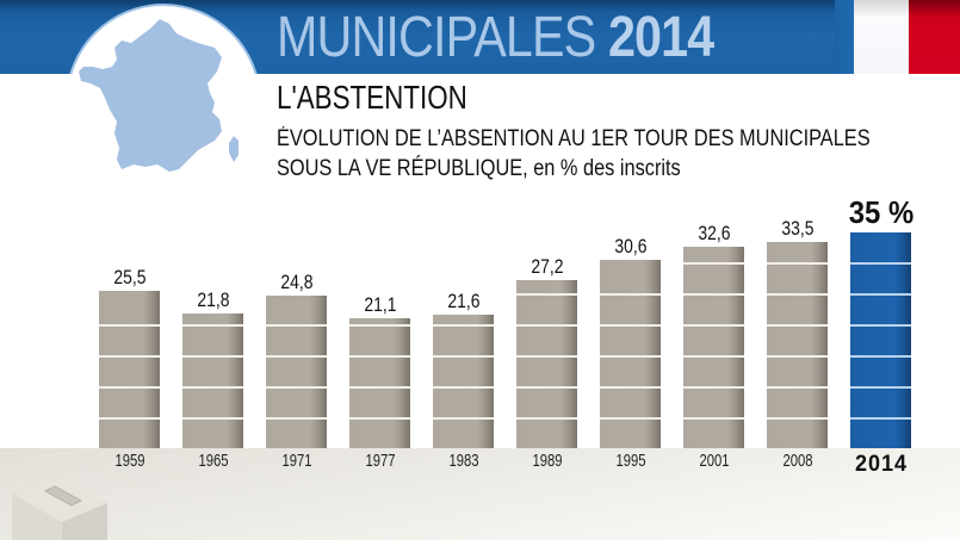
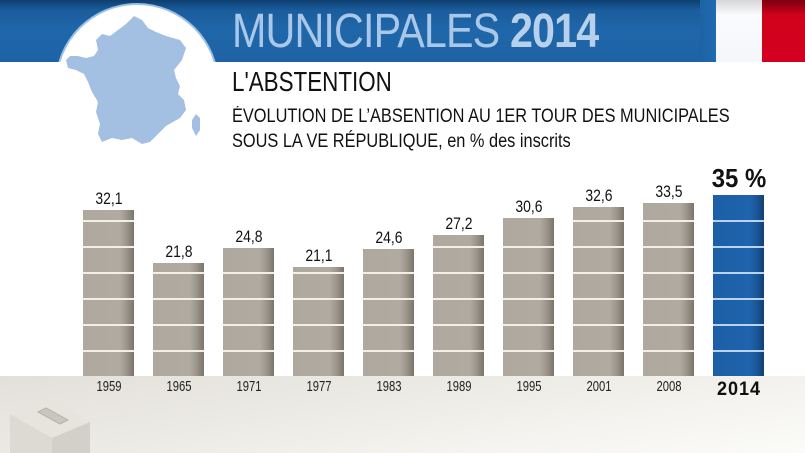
1959: 25,5 -> 32,1
1983: 21,6 -> 24,6
